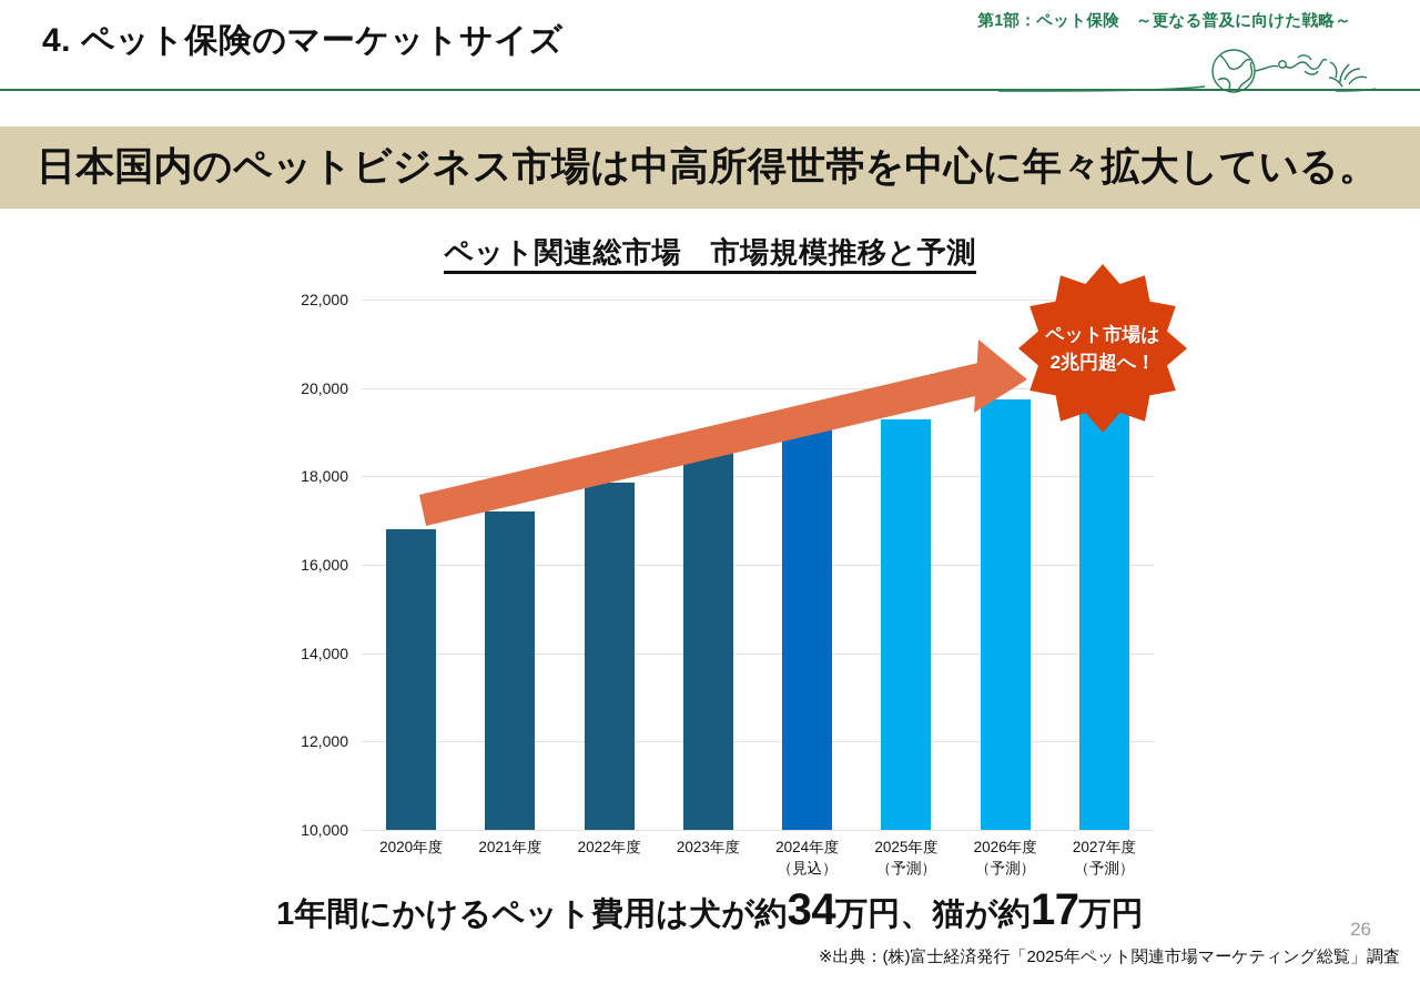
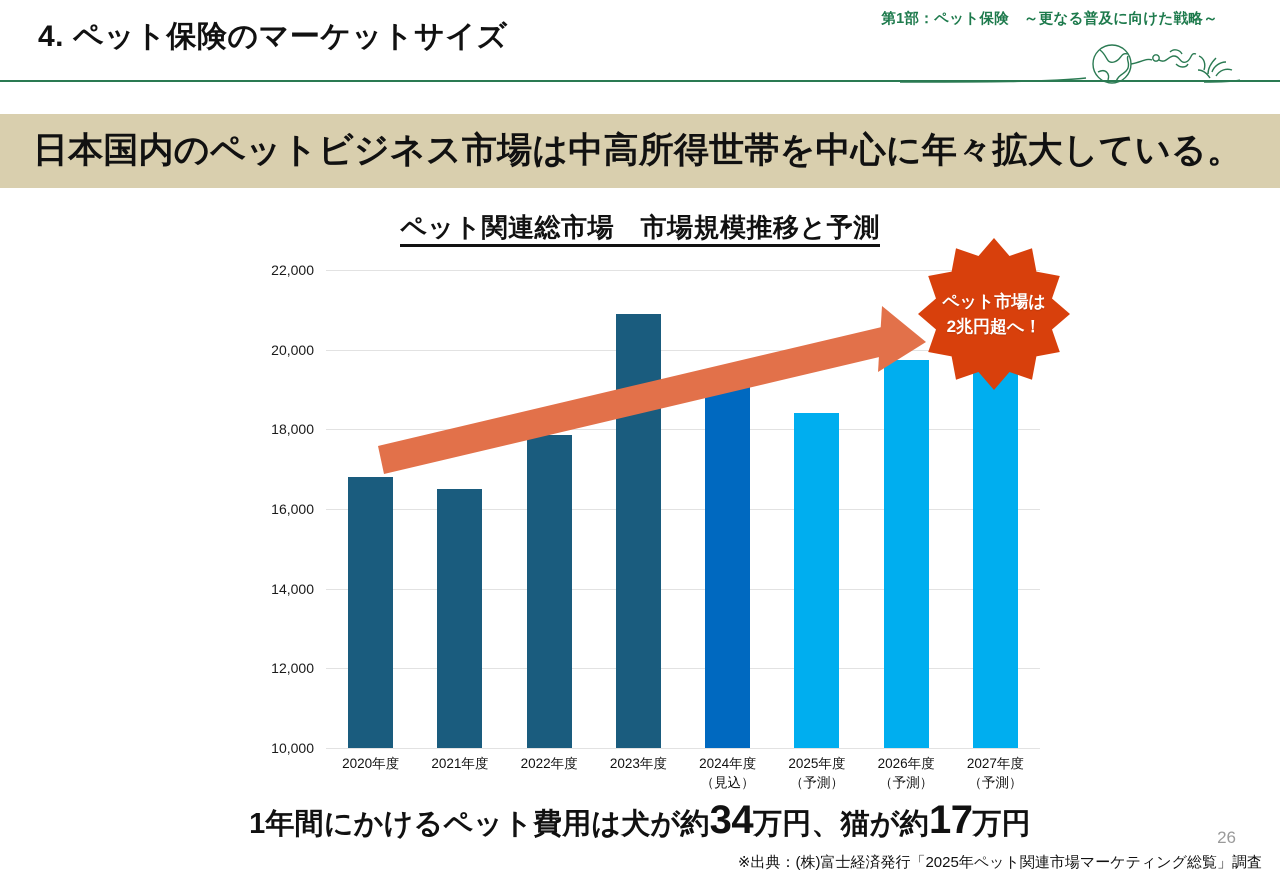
2021年度: 17200 -> 16500
2023年度: 18600 -> 20900
2025年度 （予測）: 19300 -> 18400
